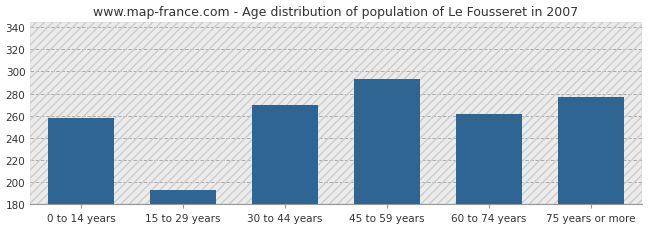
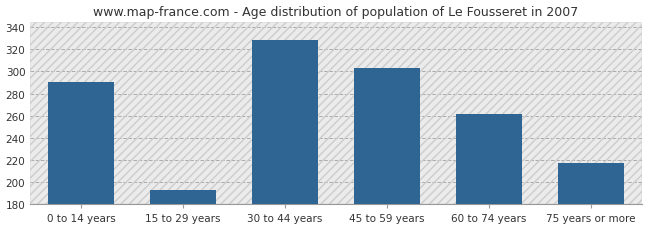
0 to 14 years: 258 -> 290
30 to 44 years: 270 -> 328
45 to 59 years: 293 -> 303
75 years or more: 277 -> 217
